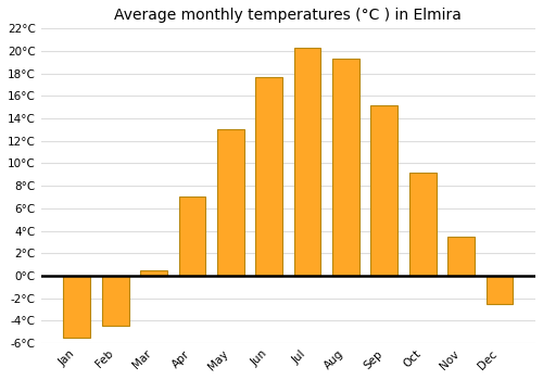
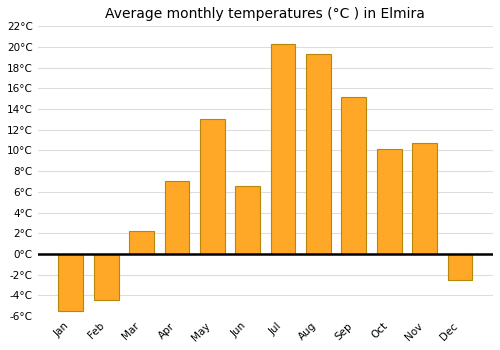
Mar: 0.5°C -> 2.2°C
Jun: 17.7°C -> 6.6°C
Oct: 9.2°C -> 10.1°C
Nov: 3.5°C -> 10.7°C
